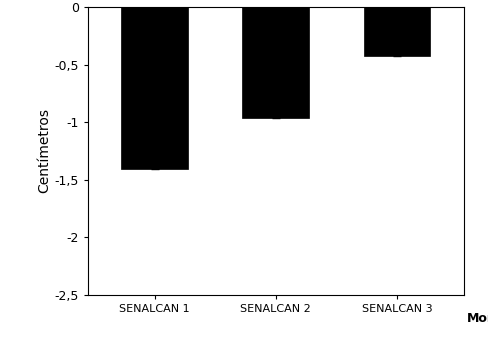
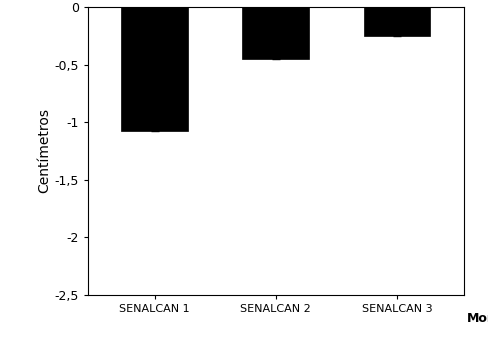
SENALCAN 1: -1,41 -> -1,08
SENALCAN 2: -0,96 -> -0,45
SENALCAN 3: -0,43 -> -0,25
